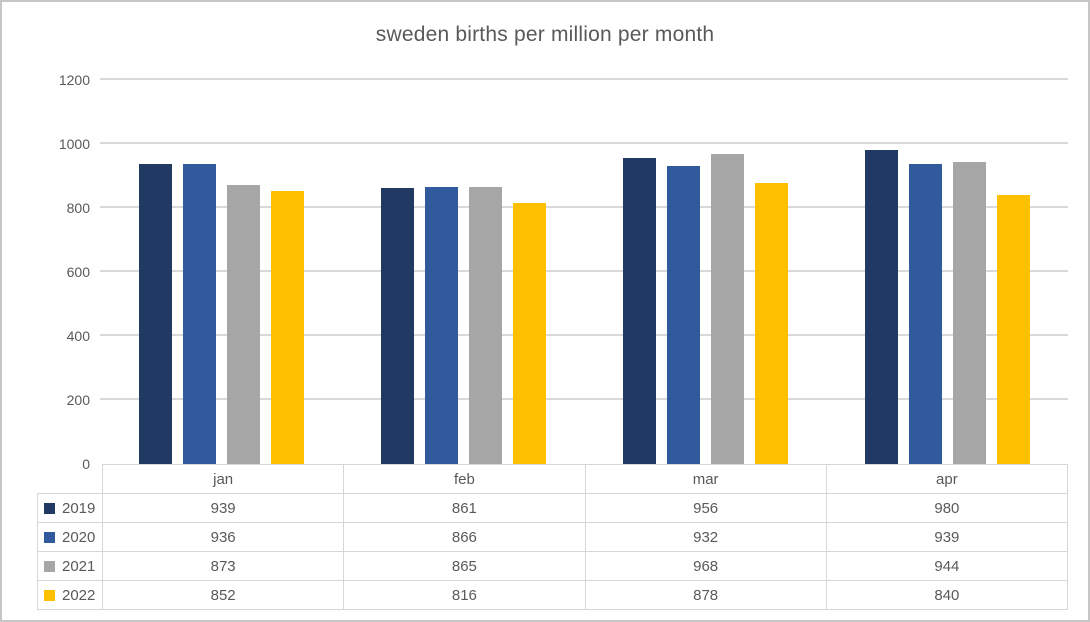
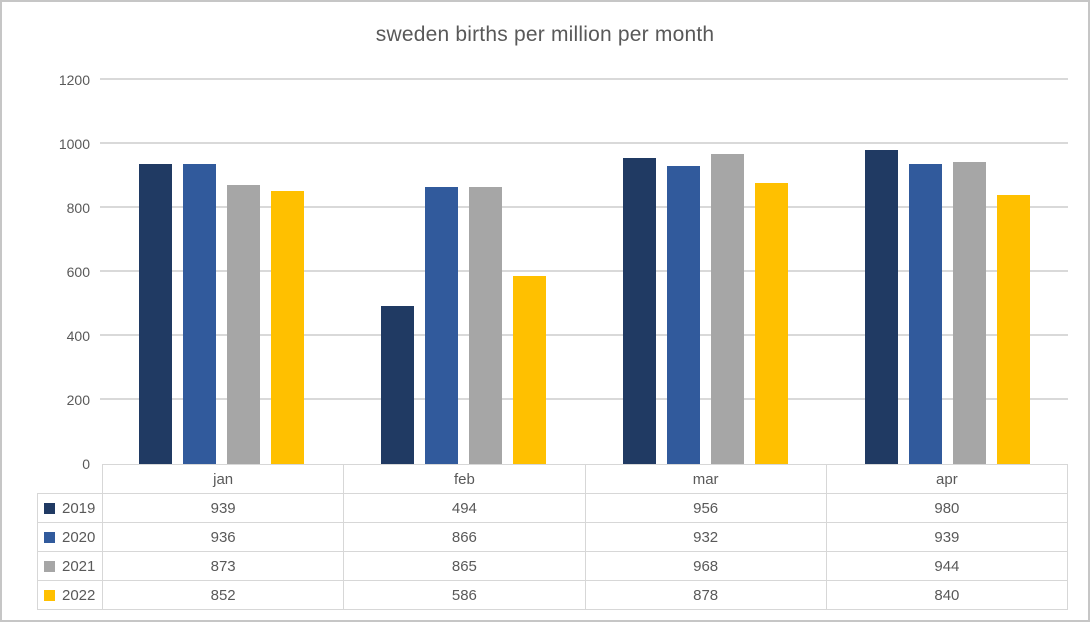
2019/feb: 861 -> 494
2022/feb: 816 -> 586
